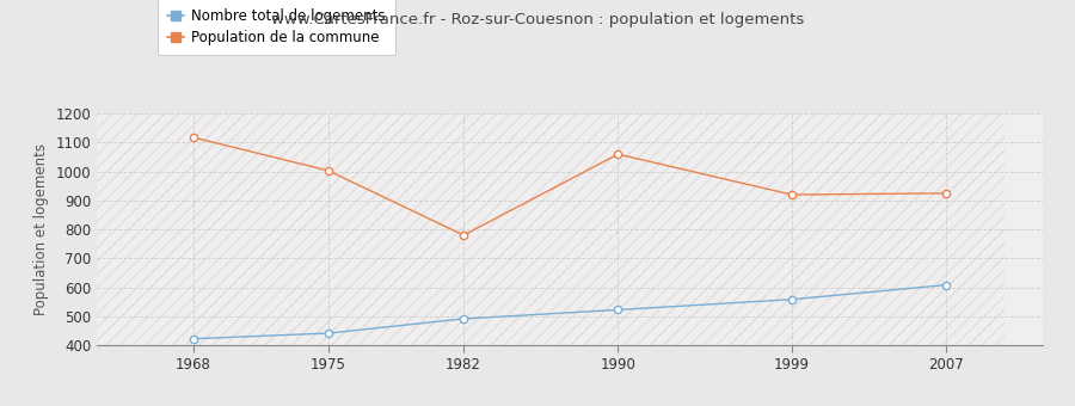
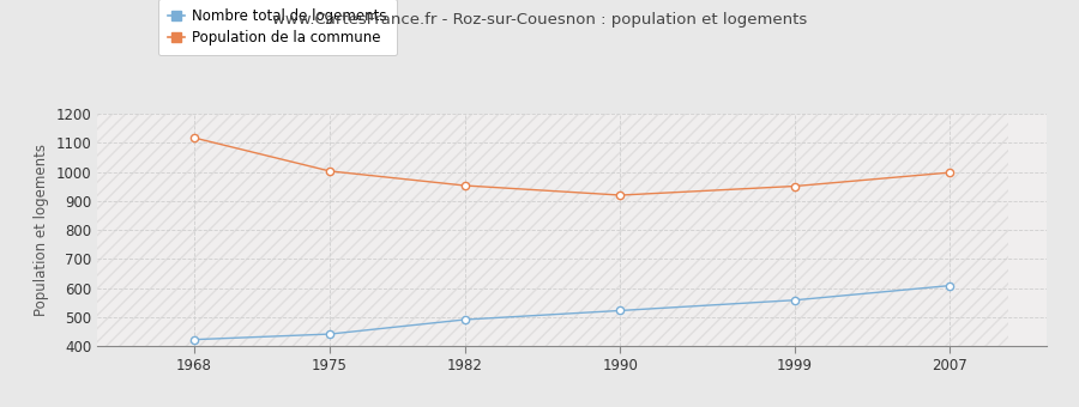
Population de la commune/1982: 780 -> 953
Population de la commune/1990: 1060 -> 920
Population de la commune/1999: 920 -> 951
Population de la commune/2007: 925 -> 998
